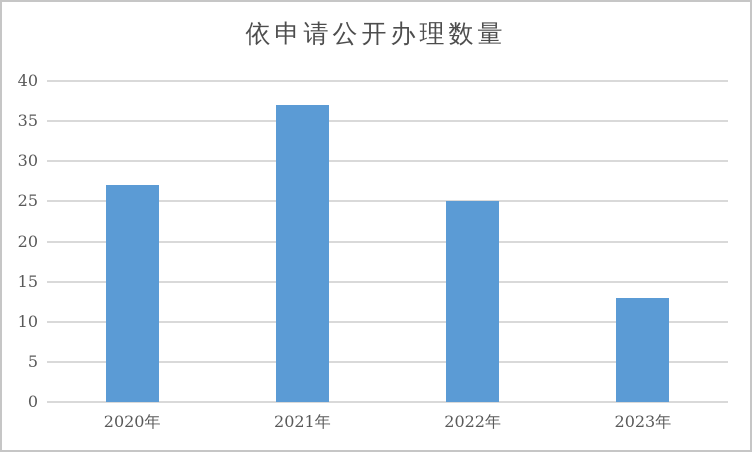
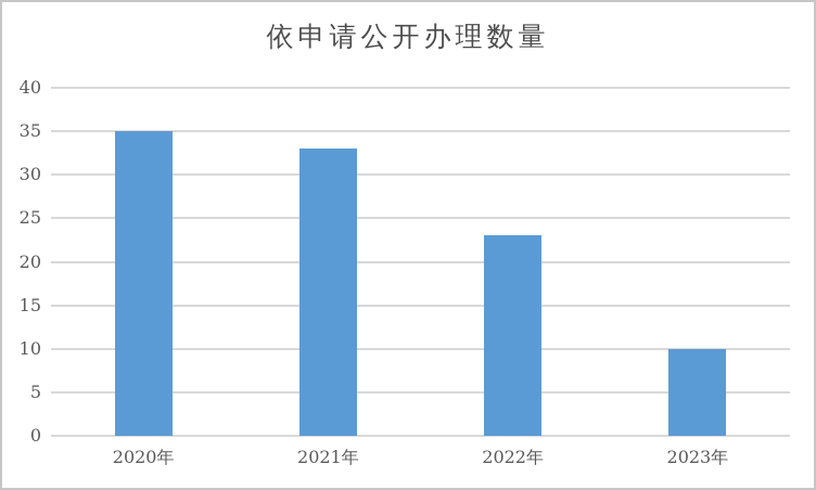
2020年: 27 -> 35
2021年: 37 -> 33
2022年: 25 -> 23
2023年: 13 -> 10
